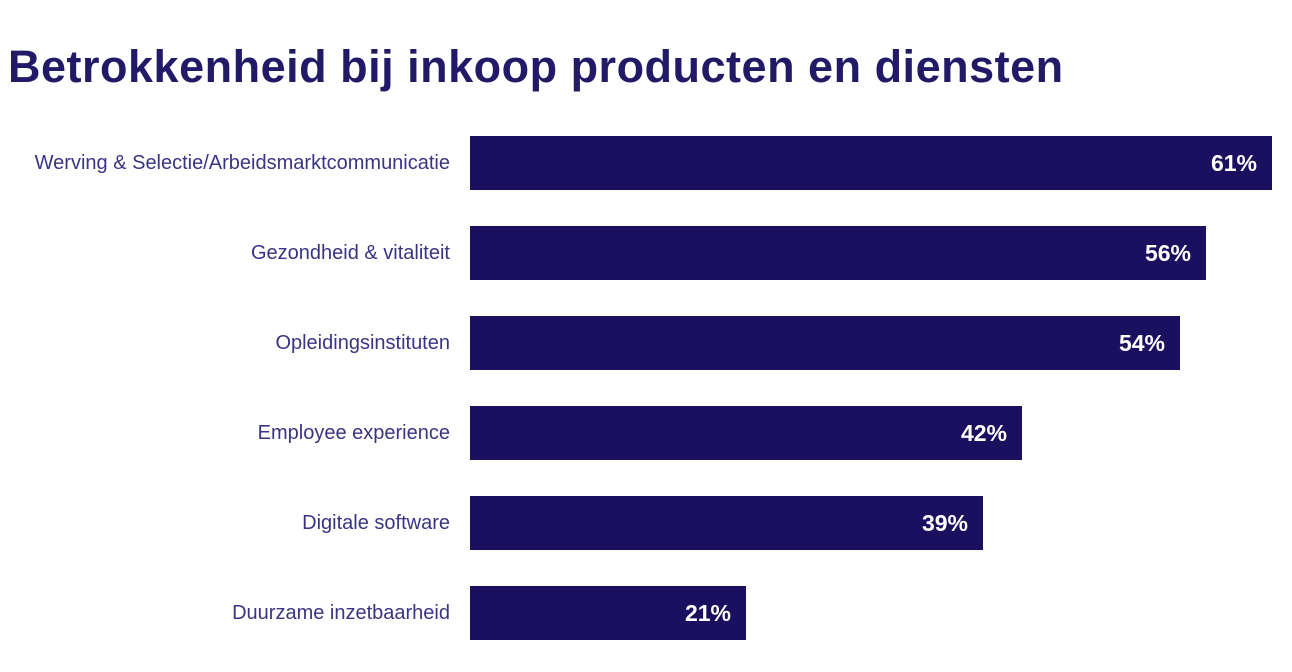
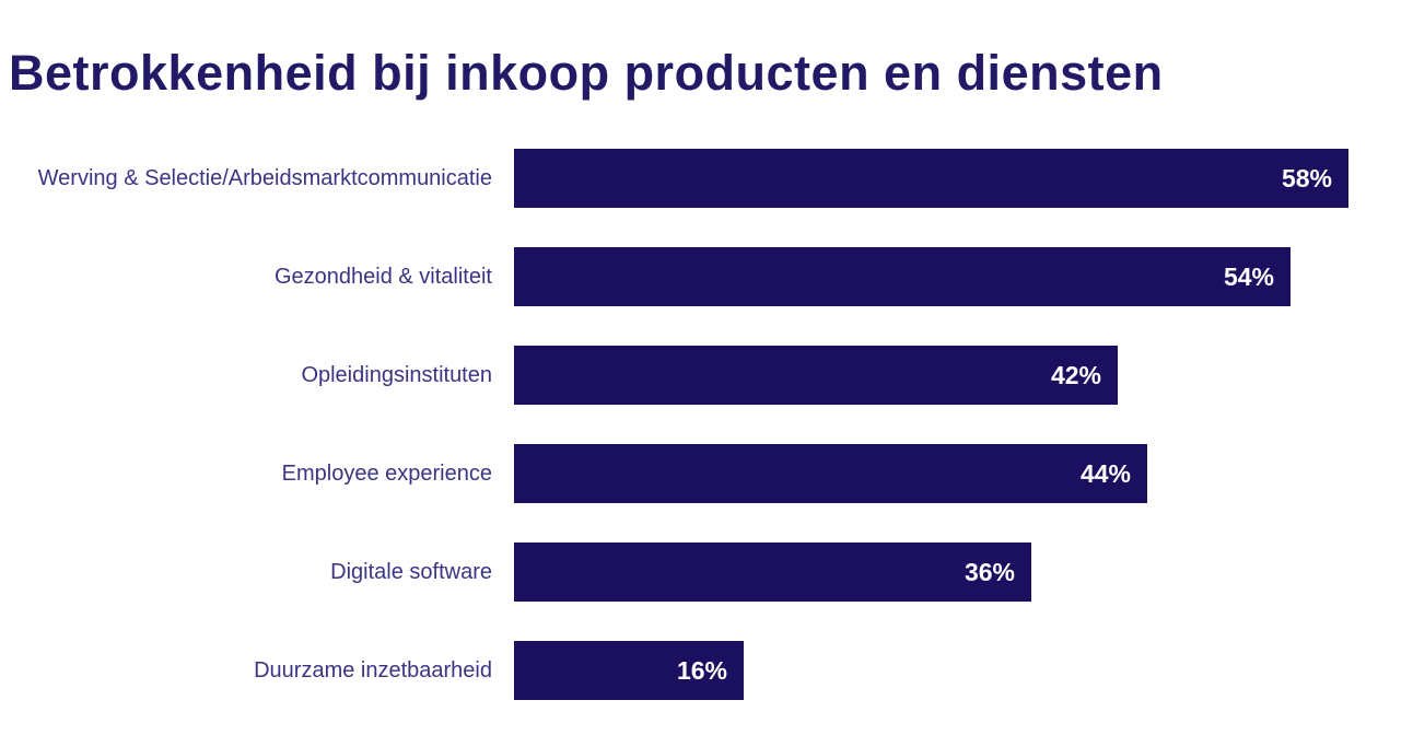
Werving & Selectie/Arbeidsmarktcommunicatie: 61% -> 58%
Gezondheid & vitaliteit: 56% -> 54%
Opleidingsinstituten: 54% -> 42%
Employee experience: 42% -> 44%
Digitale software: 39% -> 36%
Duurzame inzetbaarheid: 21% -> 16%
